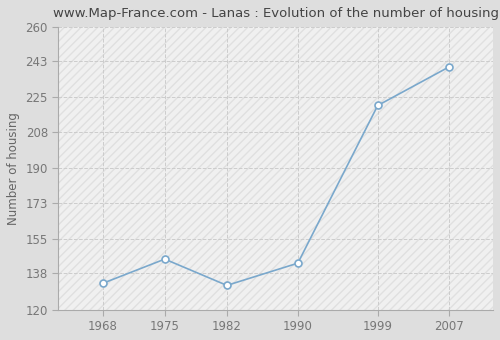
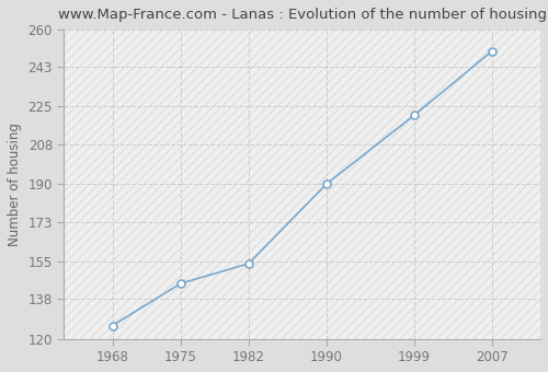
1968: 133 -> 126
1982: 132 -> 154
1990: 143 -> 190
2007: 240 -> 250
